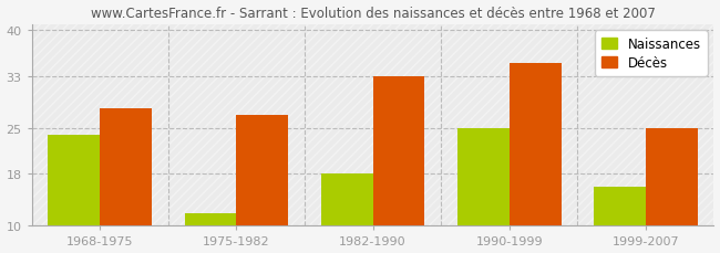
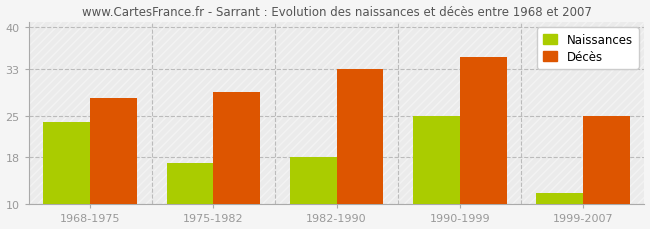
Naissances/1975-1982: 12 -> 17
Décès/1975-1982: 27 -> 29
Naissances/1999-2007: 16 -> 12
